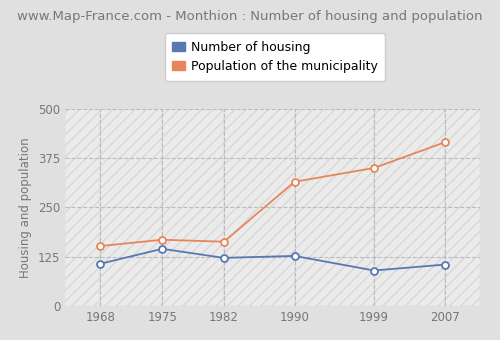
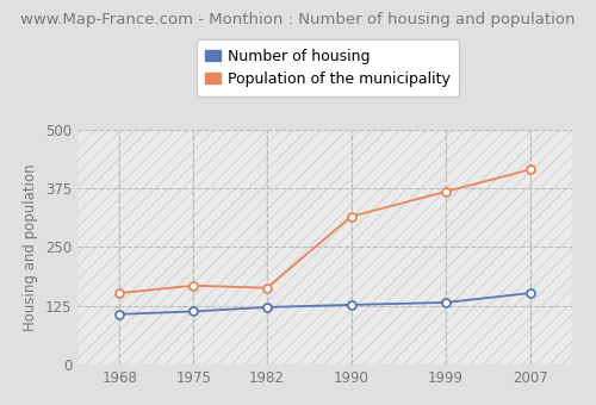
Number of housing/1975: 145 -> 113
Number of housing/1999: 90 -> 132
Population of the municipality/1999: 350 -> 368
Number of housing/2007: 105 -> 152
